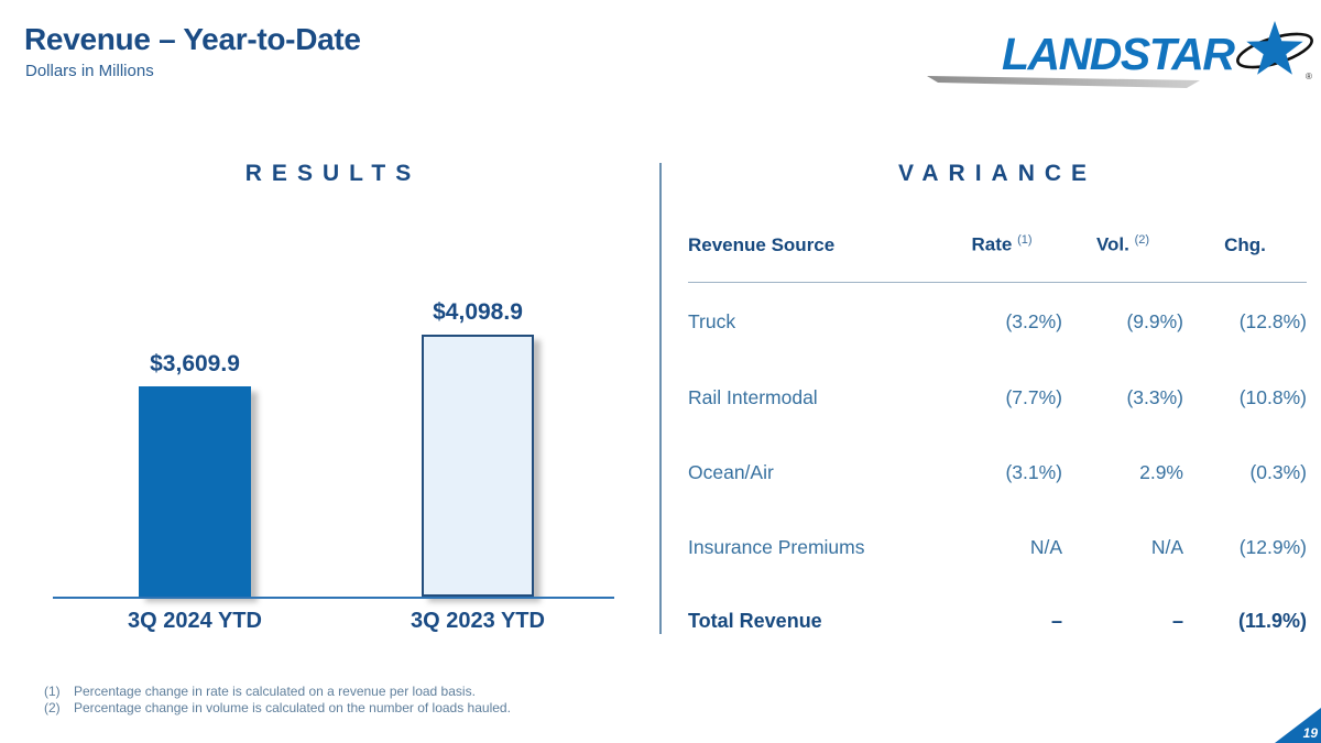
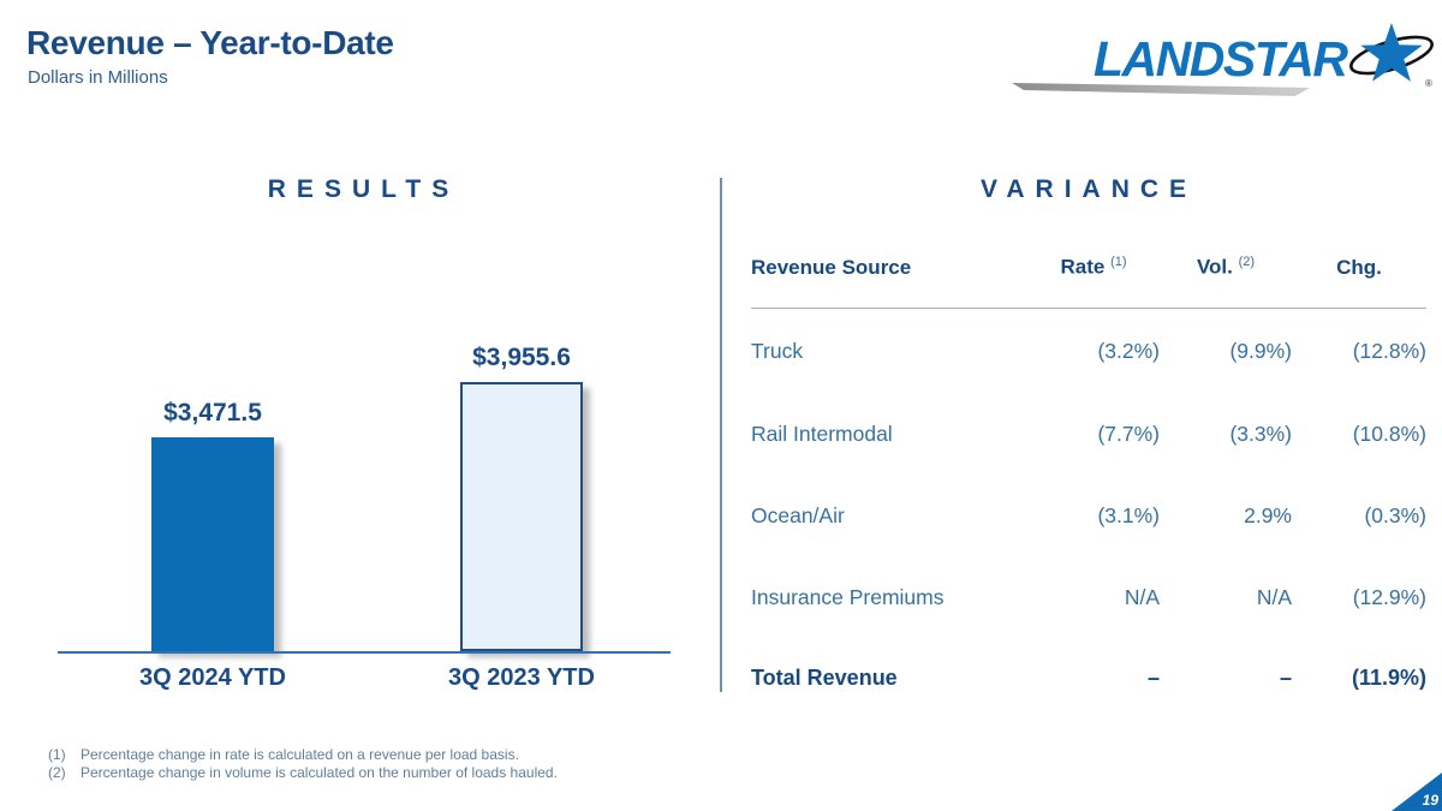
3Q 2024 YTD: $3,609.9 -> $3,471.5
3Q 2023 YTD: $4,098.9 -> $3,955.6
